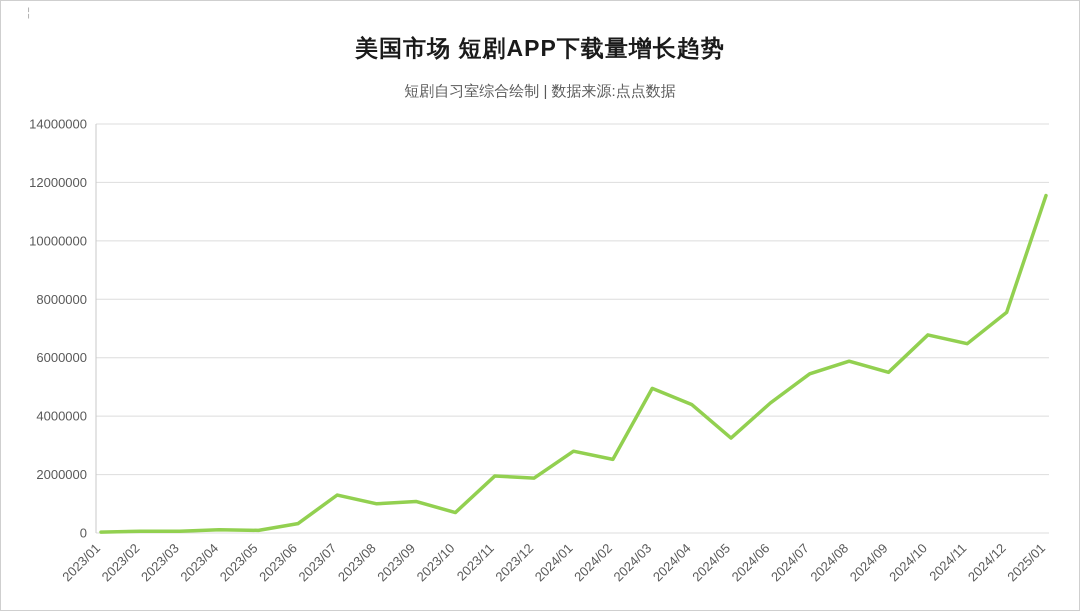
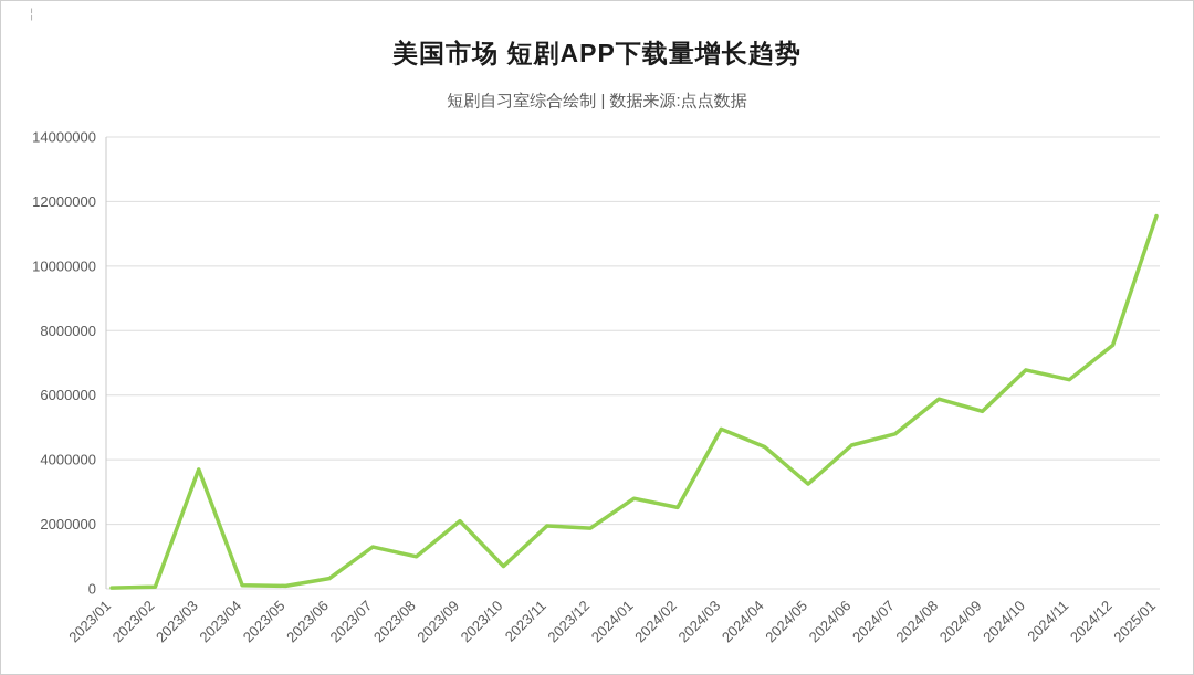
2023/03: 100000 -> 3700000
2023/09: 1100000 -> 2100000
2024/07: 5400000 -> 4800000
